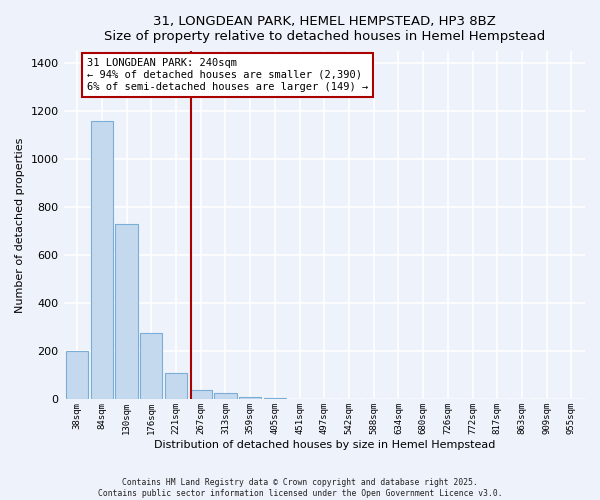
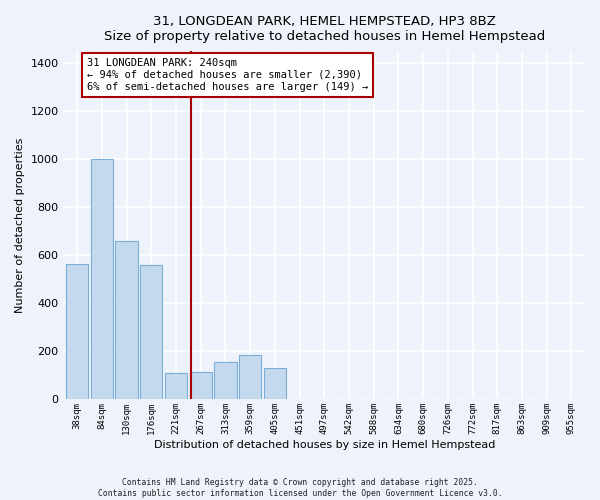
38sqm: 200 -> 565
84sqm: 1160 -> 1000
130sqm: 730 -> 660
176sqm: 275 -> 560
267sqm: 40 -> 115
313sqm: 25 -> 155
359sqm: 10 -> 185
405sqm: 5 -> 130
